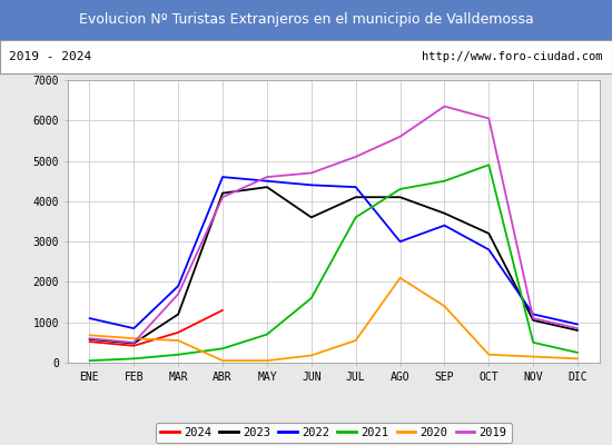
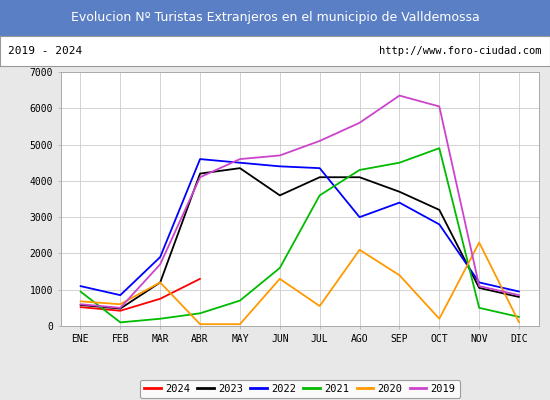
2021/ENE: 50 -> 950
2020/MAR: 550 -> 1200
2020/JUN: 180 -> 1300
2020/NOV: 150 -> 2300
